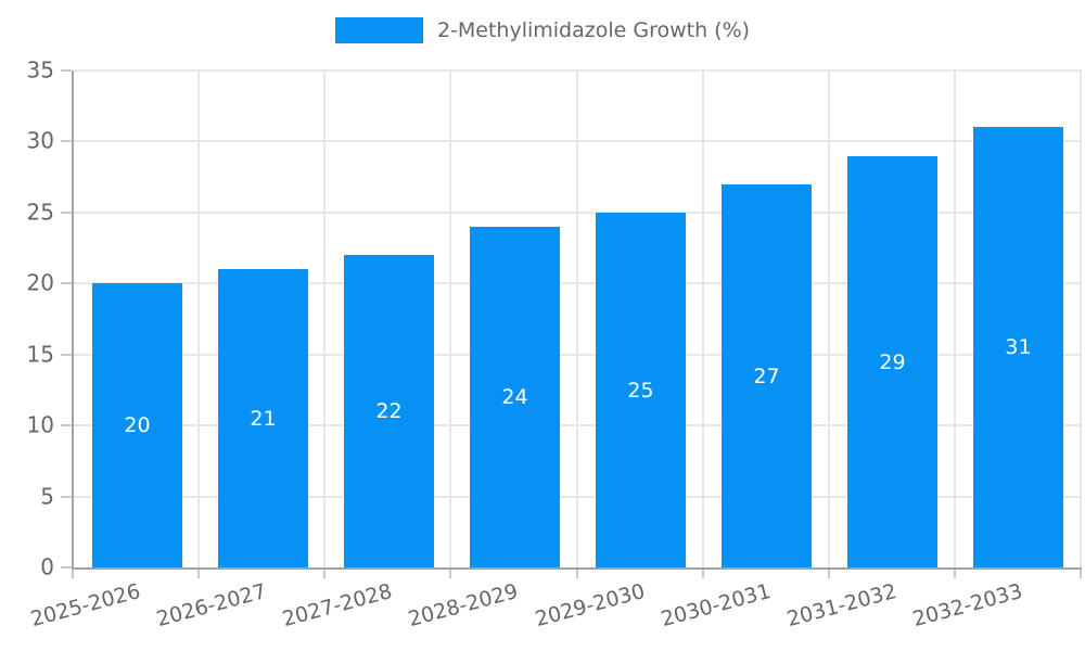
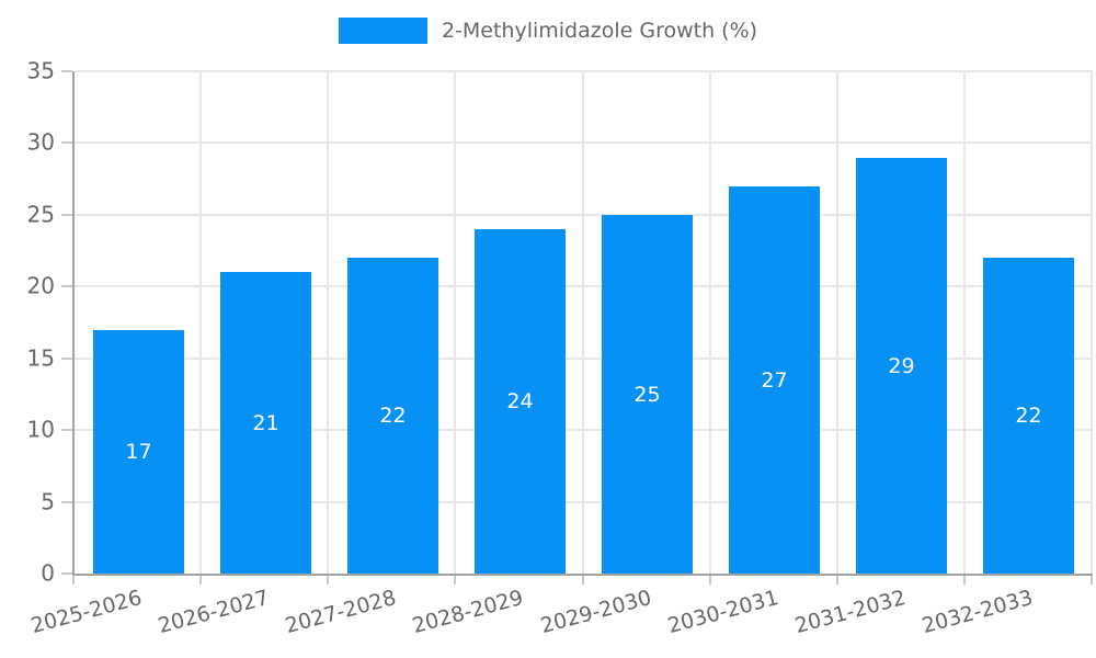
2025-2026: 20 -> 17
2032-2033: 31 -> 22
